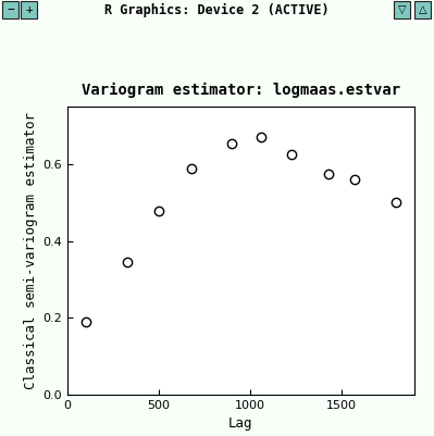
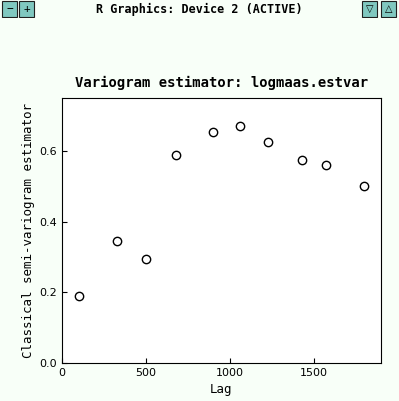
500: 0.480 -> 0.295
